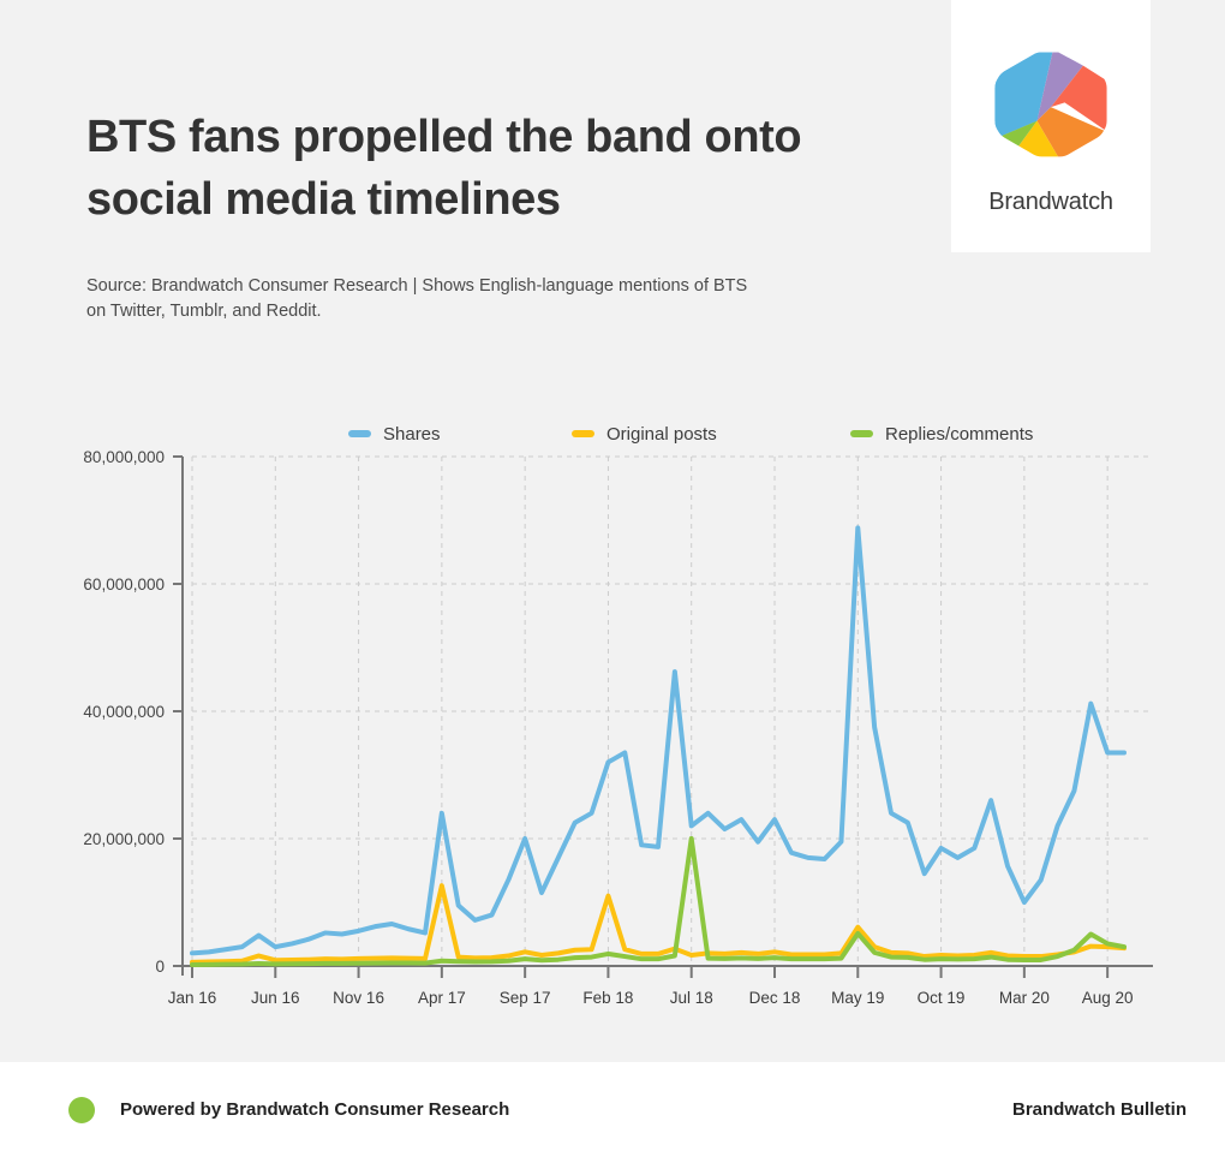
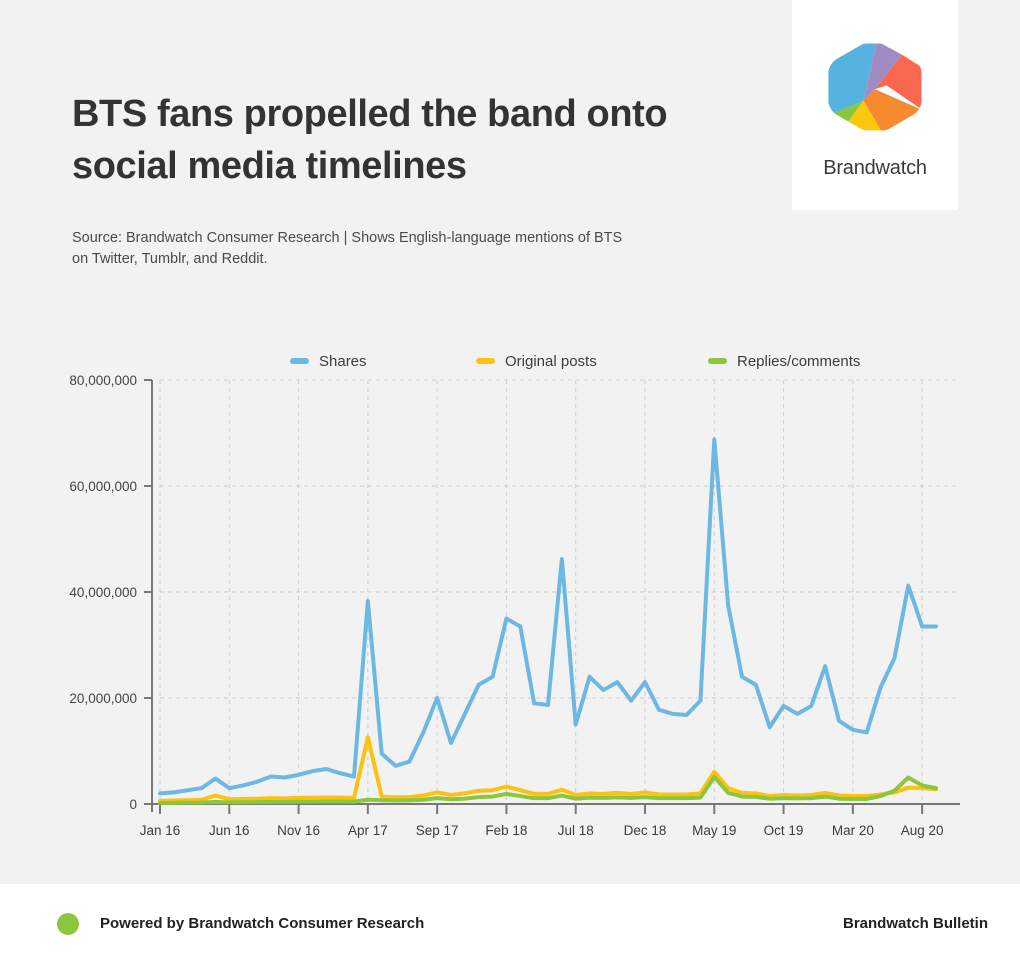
Shares/Apr 17: 24000000 -> 38000000
Shares/Feb 18: 32000000 -> 35000000
Original posts/Feb 18: 11000000 -> 3000000
Shares/Jul 18: 22000000 -> 15000000
Replies/comments/Jul 18: 20000000 -> 1000000
Shares/Mar 20: 10000000 -> 14000000
